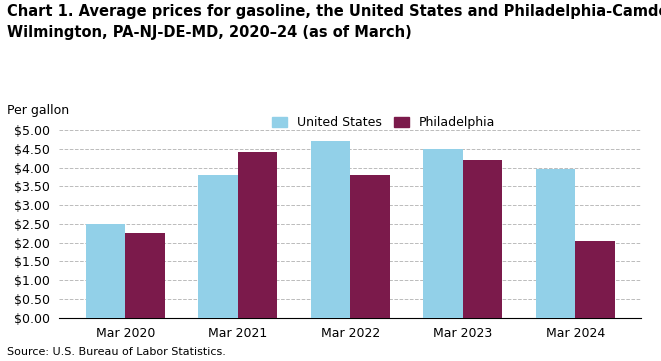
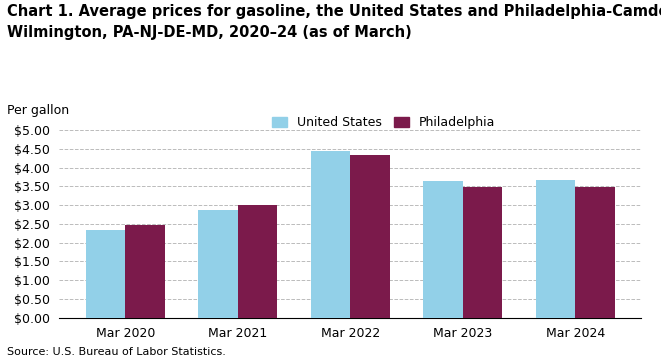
United States/Mar 2020: $2.50 -> $2.33
Philadelphia/Mar 2020: $2.25 -> $2.47
United States/Mar 2021: $3.80 -> $2.87
Philadelphia/Mar 2021: $4.40 -> $3.00
United States/Mar 2022: $4.70 -> $4.43
Philadelphia/Mar 2022: $3.80 -> $4.32
United States/Mar 2023: $4.50 -> $3.65
Philadelphia/Mar 2023: $4.20 -> $3.48
United States/Mar 2024: $3.95 -> $3.68
Philadelphia/Mar 2024: $2.05 -> $3.49
